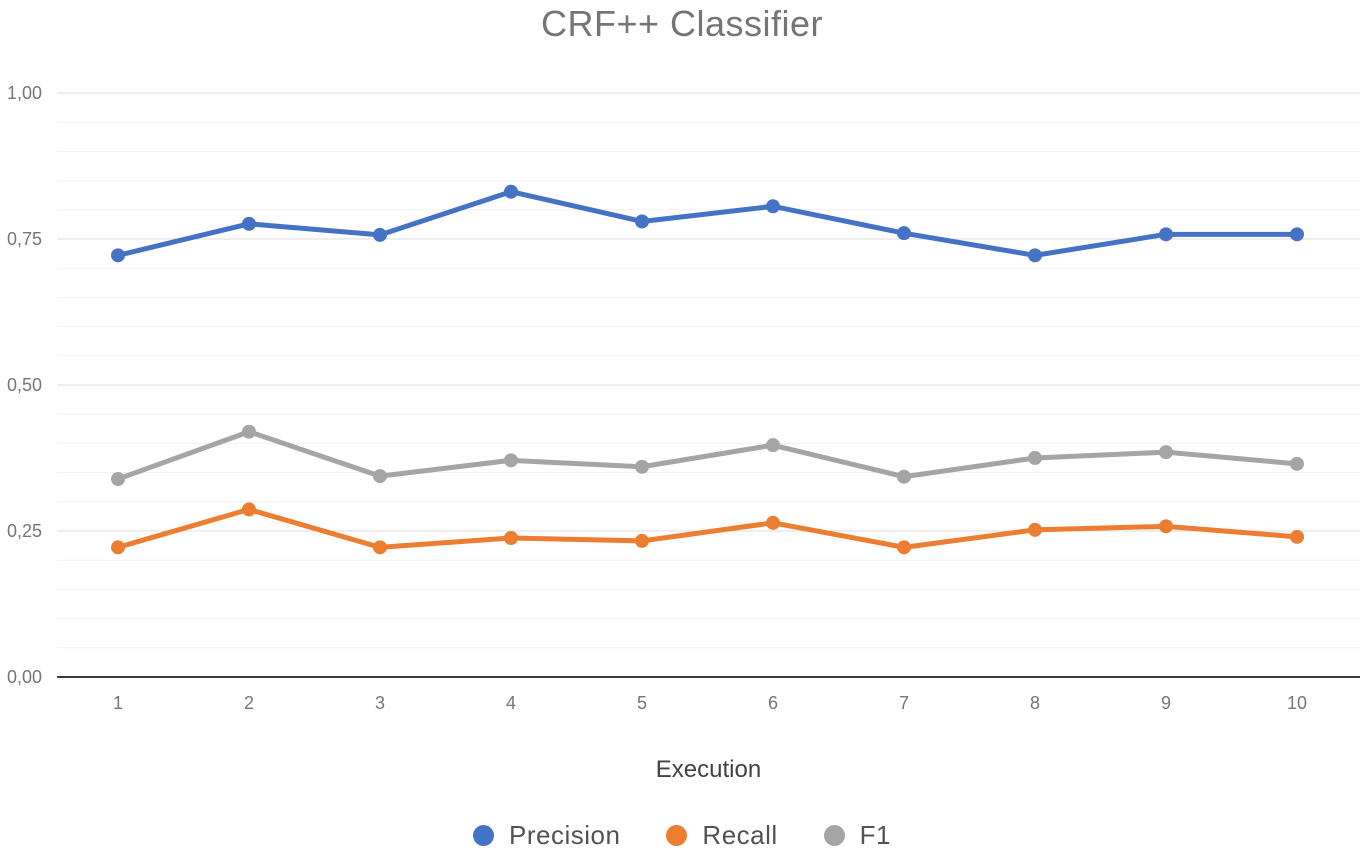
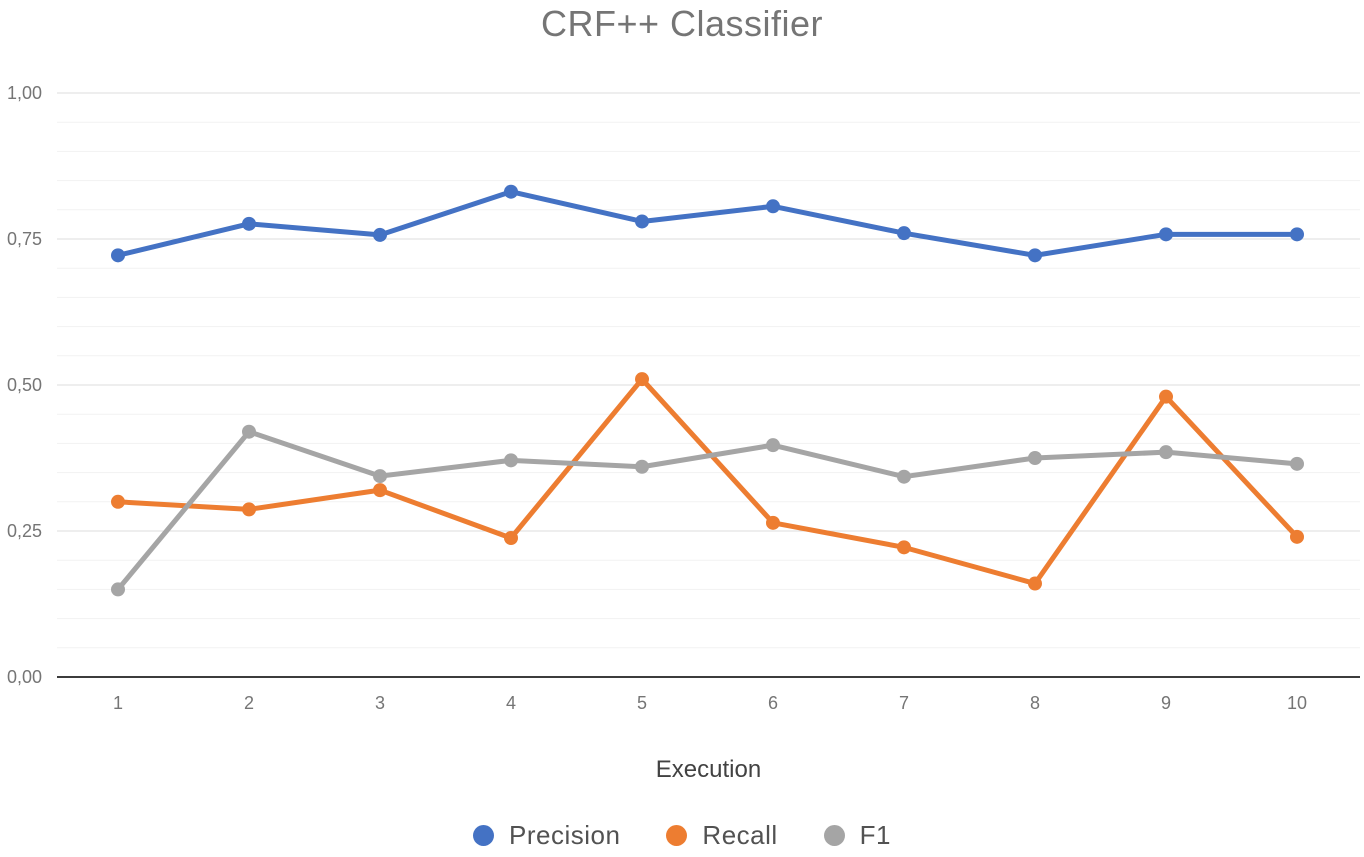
Recall/1: 0,22 -> 0,30
F1/1: 0,34 -> 0,15
Recall/3: 0,22 -> 0,32
Recall/5: 0,23 -> 0,51
Recall/8: 0,25 -> 0,16
Recall/9: 0,26 -> 0,48
